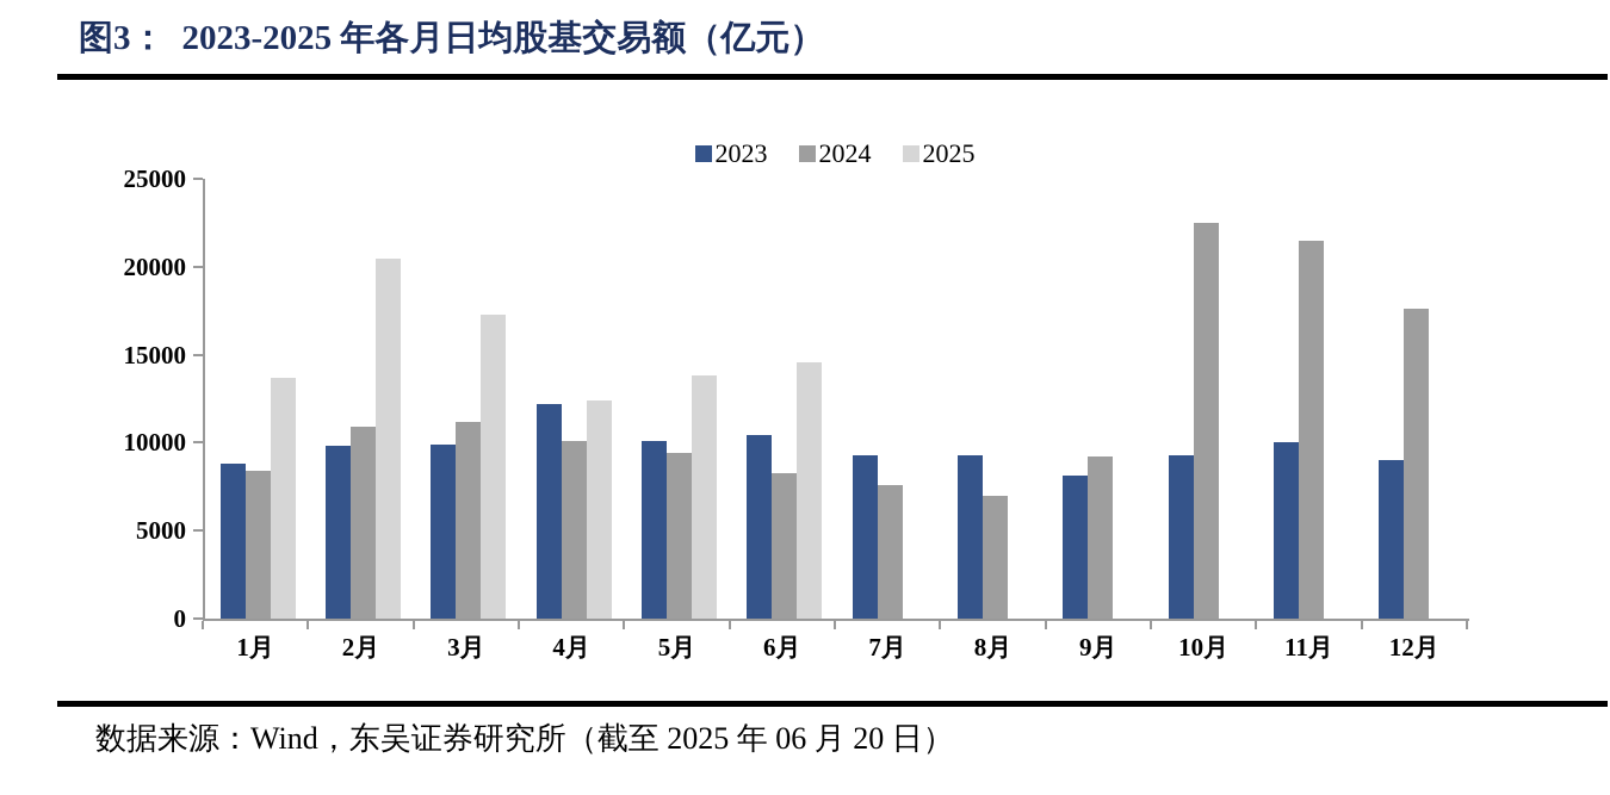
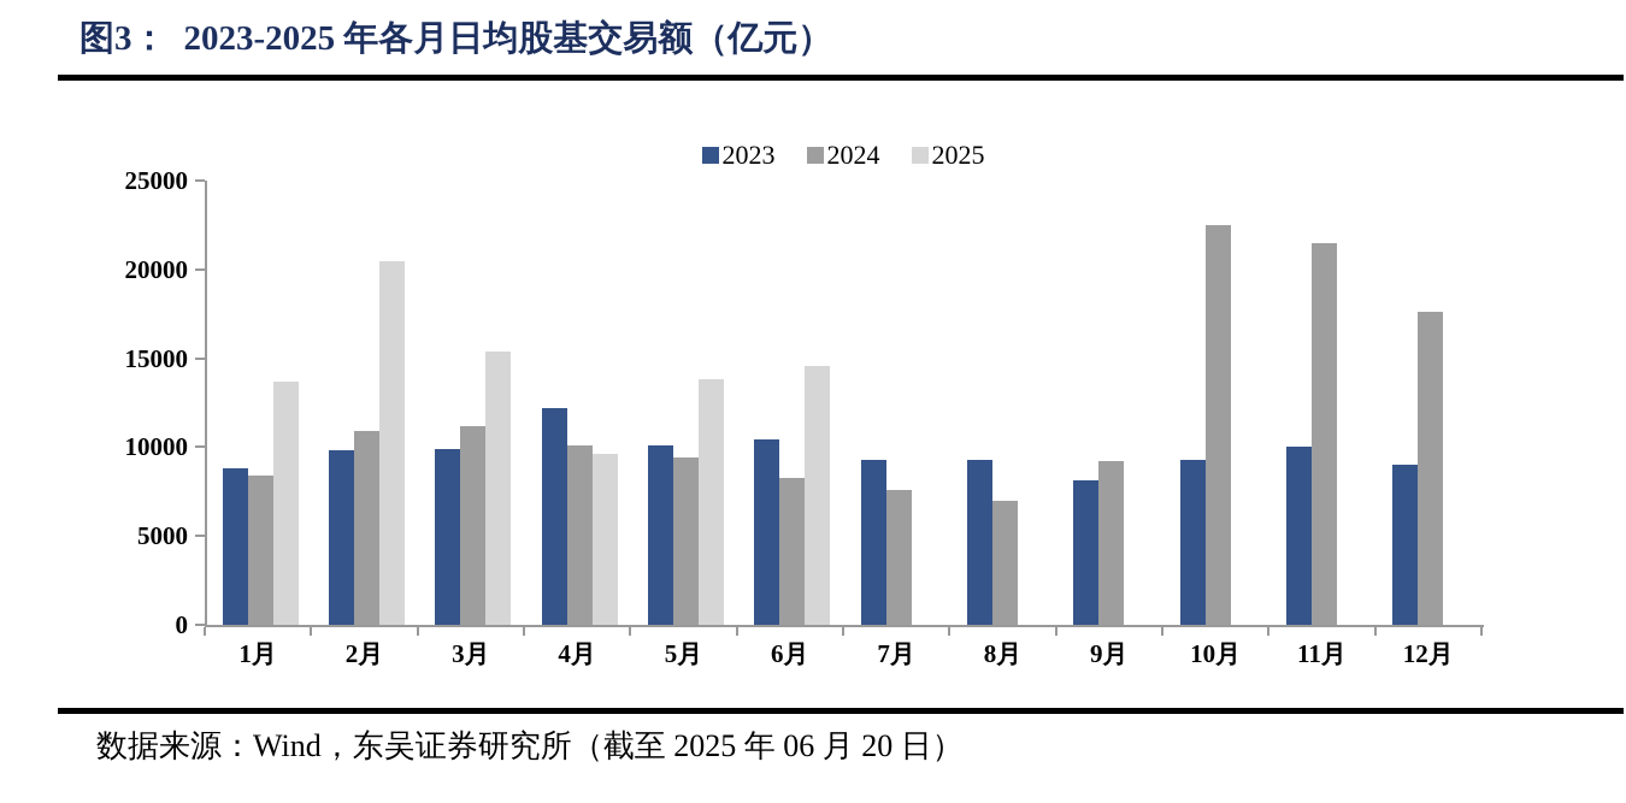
2025/3月: 17300 -> 15400
2025/4月: 12400 -> 9600
